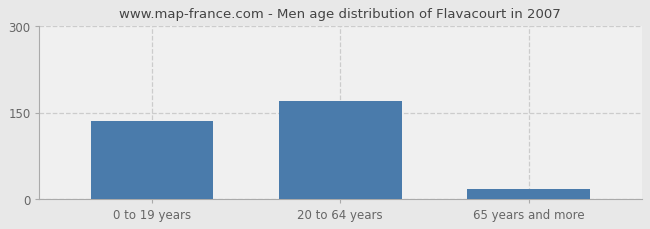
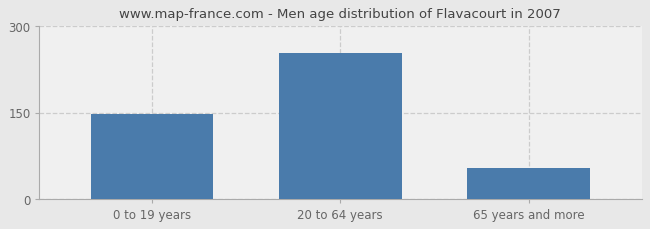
0 to 19 years: 135 -> 148
20 to 64 years: 170 -> 252
65 years and more: 18 -> 54
